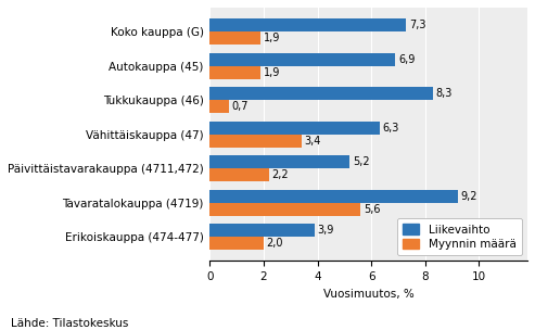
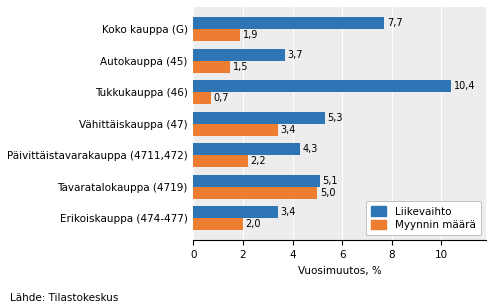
Liikevaihto/Koko kauppa (G): 7,3 -> 7,7
Liikevaihto/Autokauppa (45): 6,9 -> 3,7
Myynnin määrä/Autokauppa (45): 1,9 -> 1,5
Liikevaihto/Tukkukauppa (46): 8,3 -> 10,4
Liikevaihto/Vähittäiskauppa (47): 6,3 -> 5,3
Liikevaihto/Päivittäistavarakauppa (4711,472): 5,2 -> 4,3
Liikevaihto/Tavaratalokauppa (4719): 9,2 -> 5,1
Myynnin määrä/Tavaratalokauppa (4719): 5,6 -> 5,0
Liikevaihto/Erikoiskauppa (474-477): 3,9 -> 3,4
